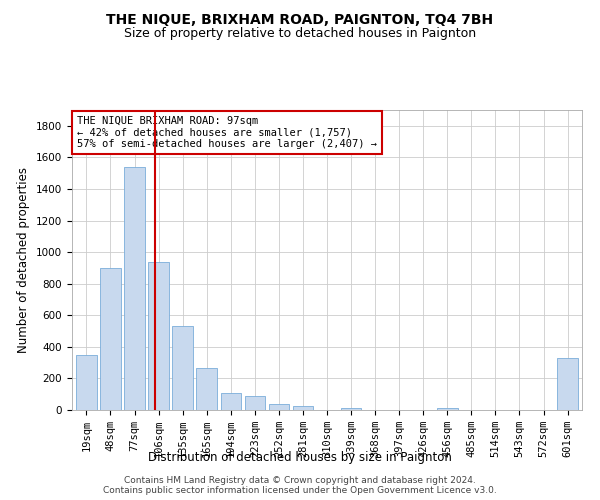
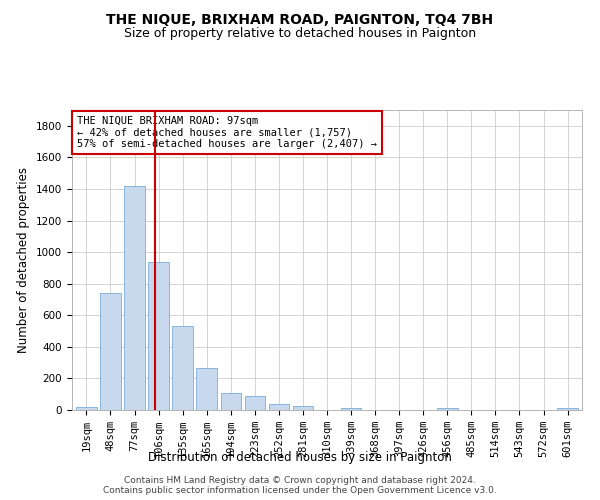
19sqm: 350 -> 20
48sqm: 900 -> 740
77sqm: 1540 -> 1420
601sqm: 330 -> 20
